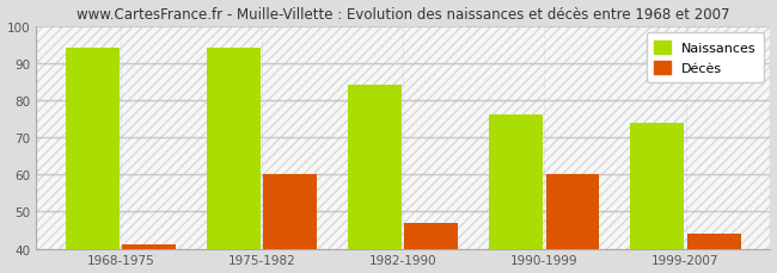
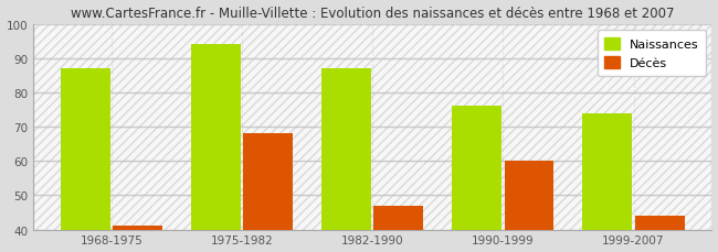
Naissances/1968-1975: 94 -> 87
Décès/1975-1982: 60 -> 68
Naissances/1982-1990: 84 -> 87
